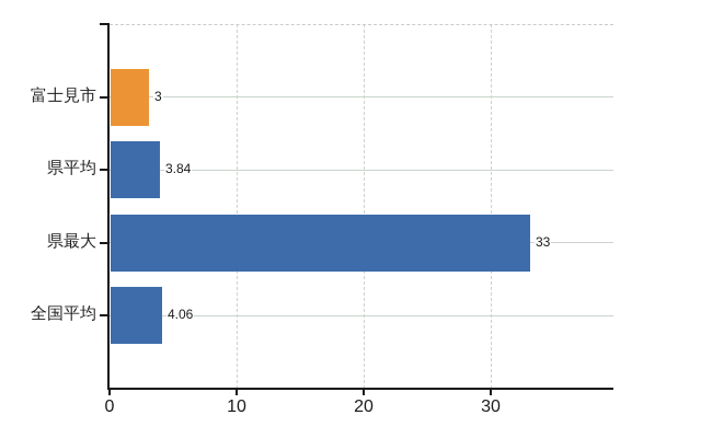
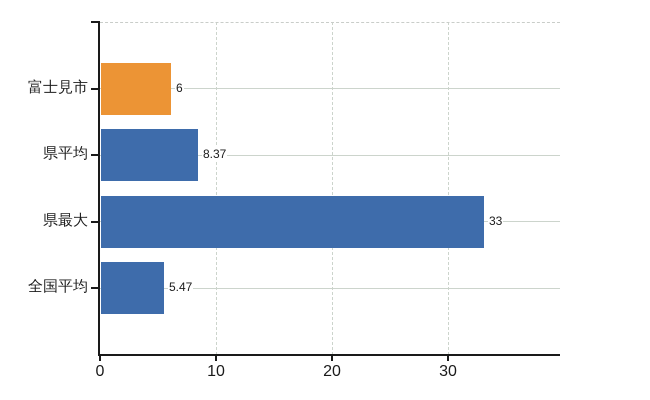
富士見市: 3 -> 6
県平均: 3.84 -> 8.37
全国平均: 4.06 -> 5.47
